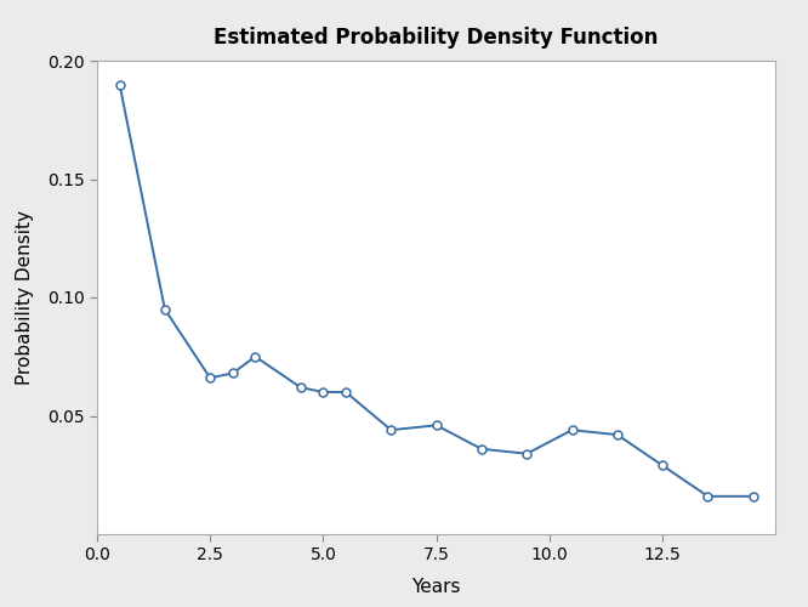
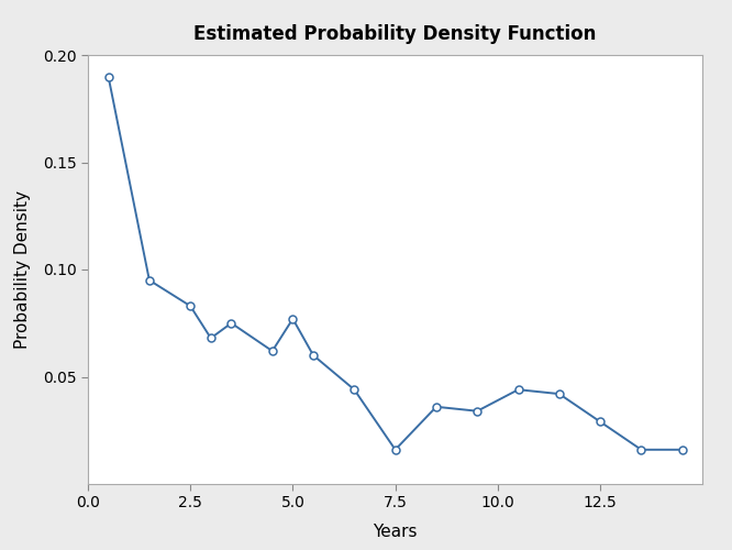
2.5: 0.066 -> 0.083
5.0: 0.060 -> 0.077
7.5: 0.046 -> 0.016
